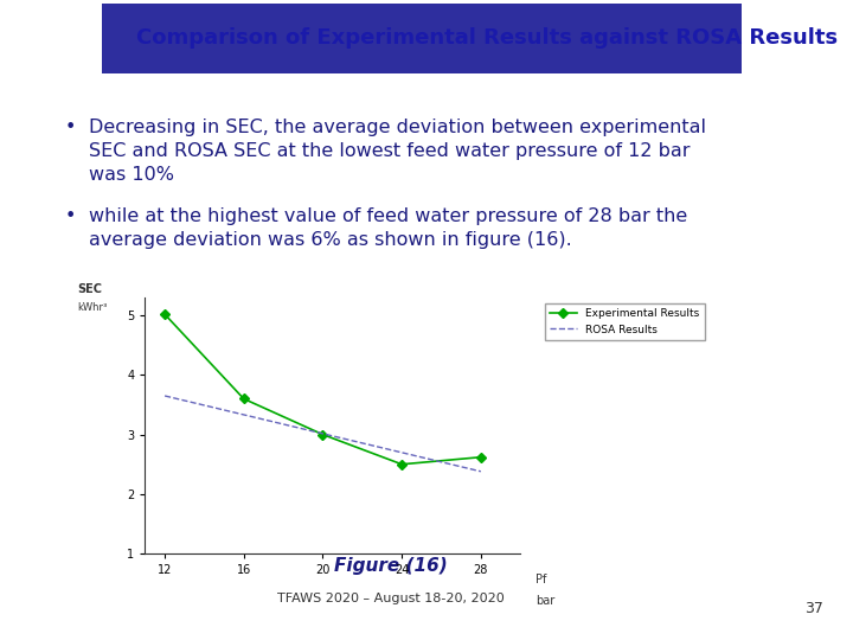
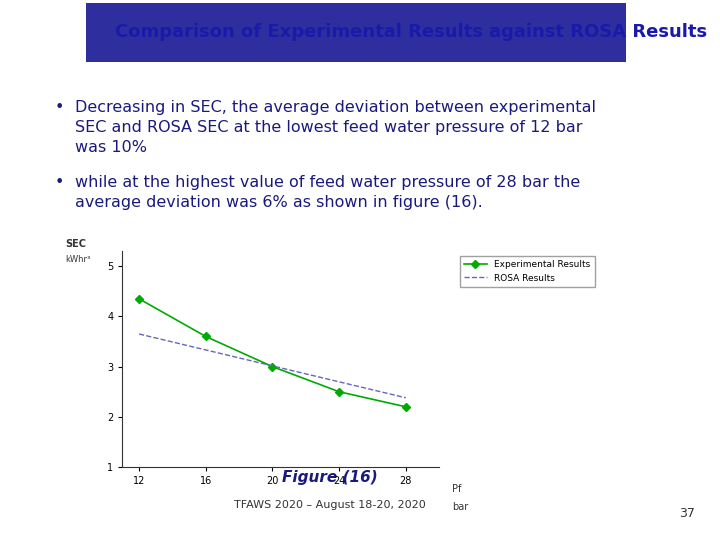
12: 5.02 -> 4.35
28: 2.62 -> 2.20
